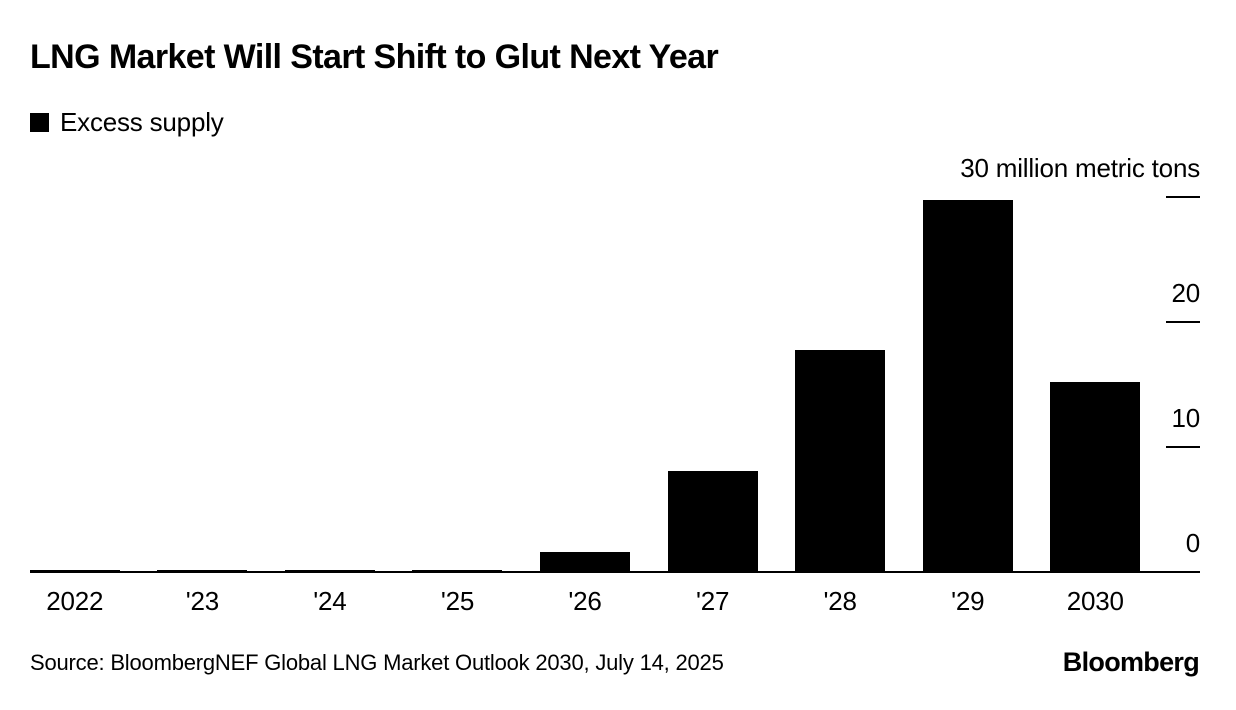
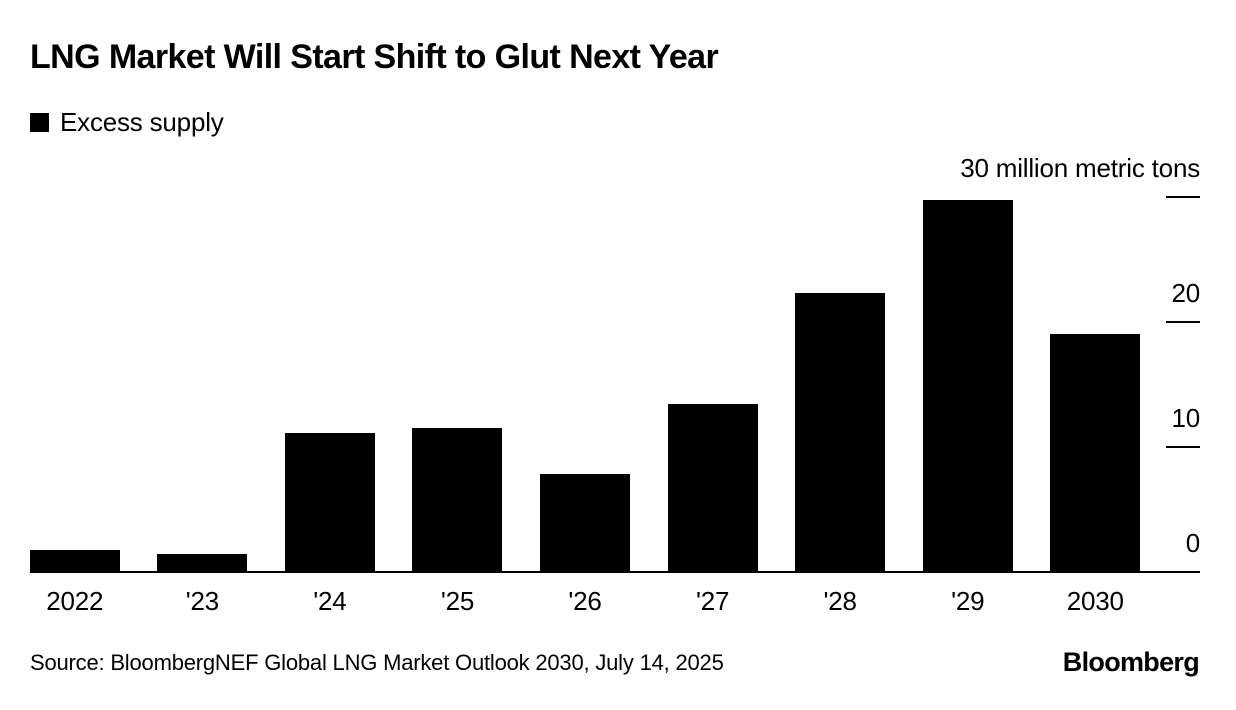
2022: 0.2 -> 1.8
'23: 0.2 -> 1.5
'24: 0.2 -> 11.2
'25: 0.2 -> 11.6
'26: 1.7 -> 7.9
'27: 8.2 -> 13.5
'28: 17.8 -> 22.4
2030: 15.3 -> 19.1
